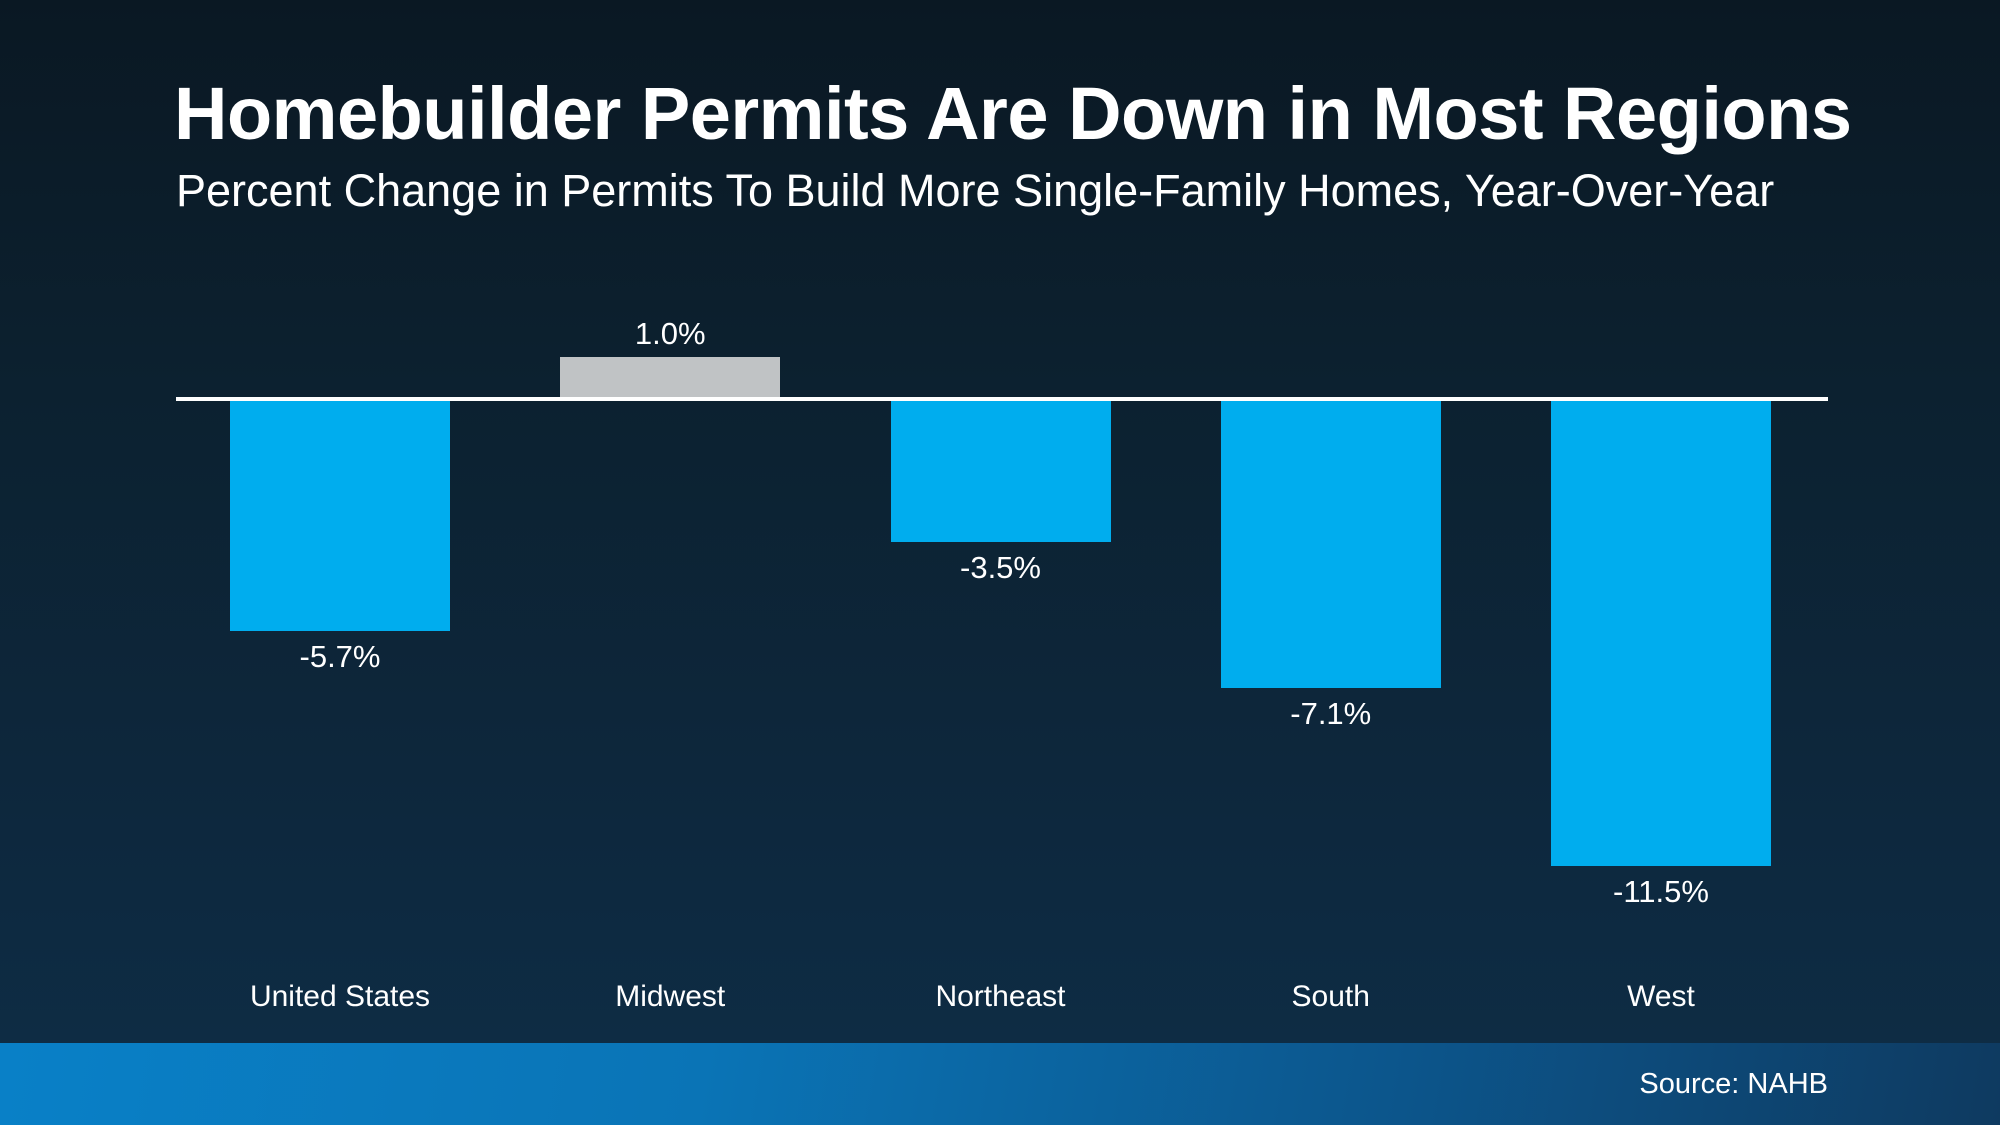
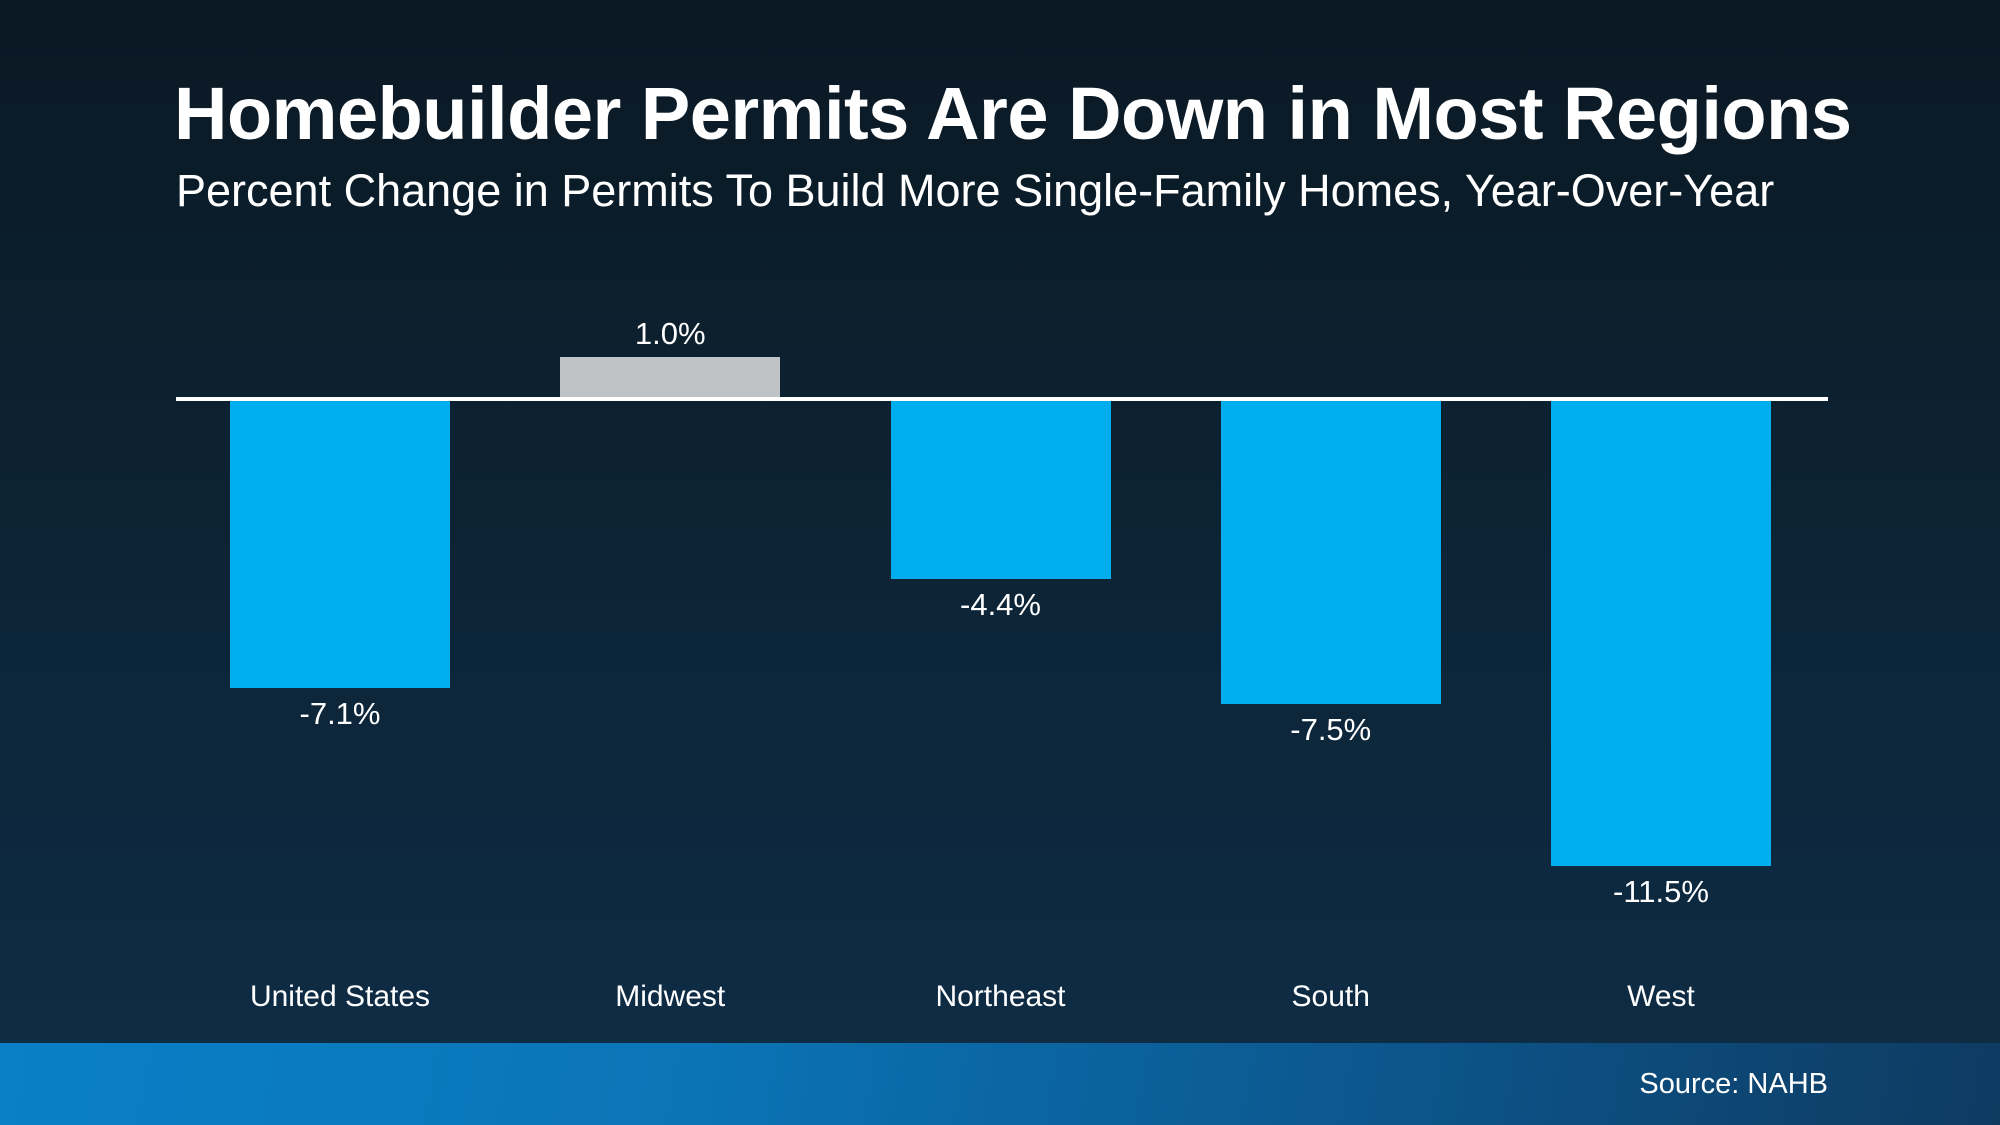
United States: -5.7% -> -7.1%
Northeast: -3.5% -> -4.4%
South: -7.1% -> -7.5%
